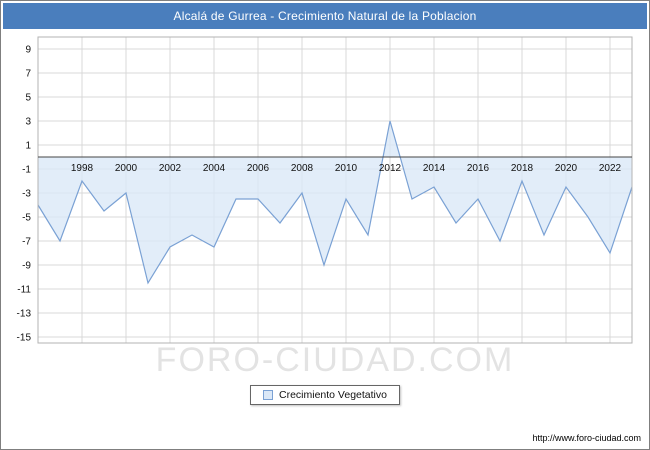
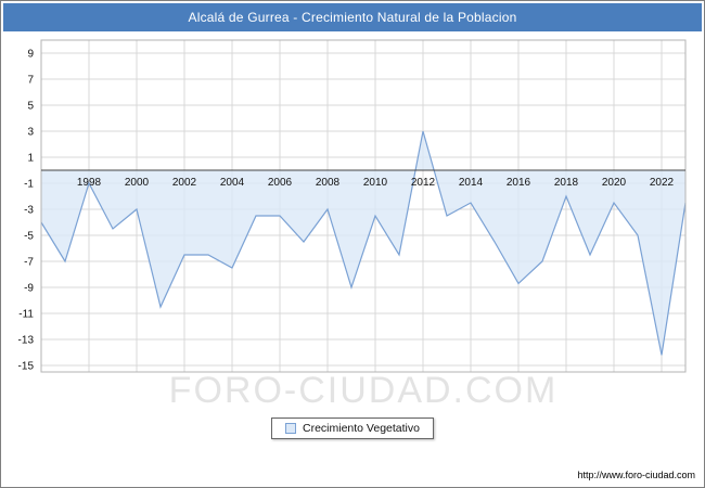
1998: -2.0 -> -1.0
2002: -7.5 -> -6.5
2016: -3.5 -> -8.7
2022: -8.0 -> -14.2
